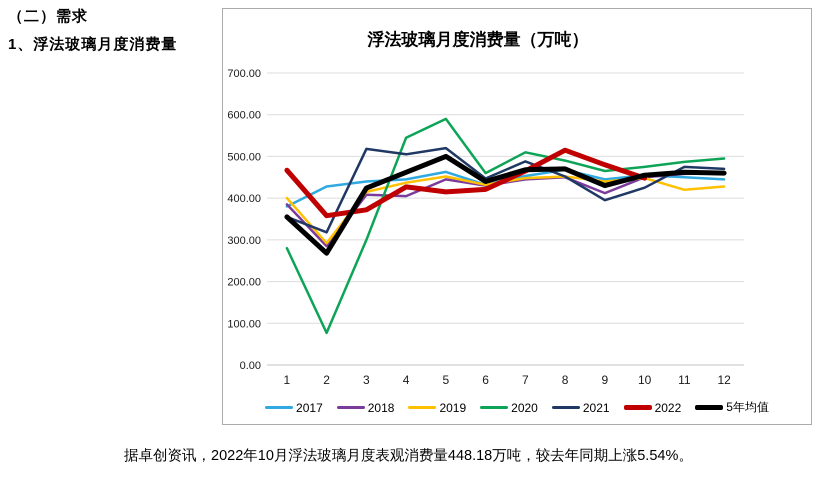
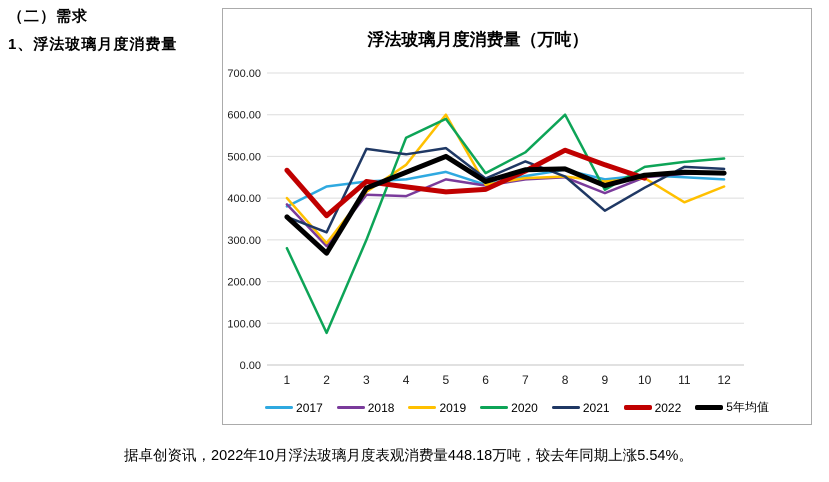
2022/3: 370 -> 440
2019/4: 440 -> 480
2019/5: 450 -> 600
2020/8: 490 -> 600
2020/9: 460 -> 420
2021/9: 400 -> 370
2019/11: 420 -> 390
